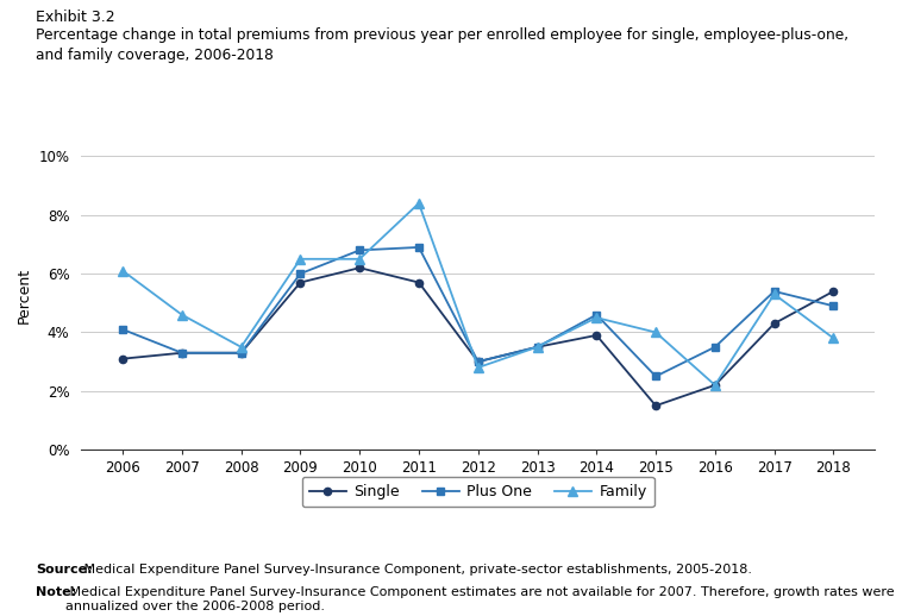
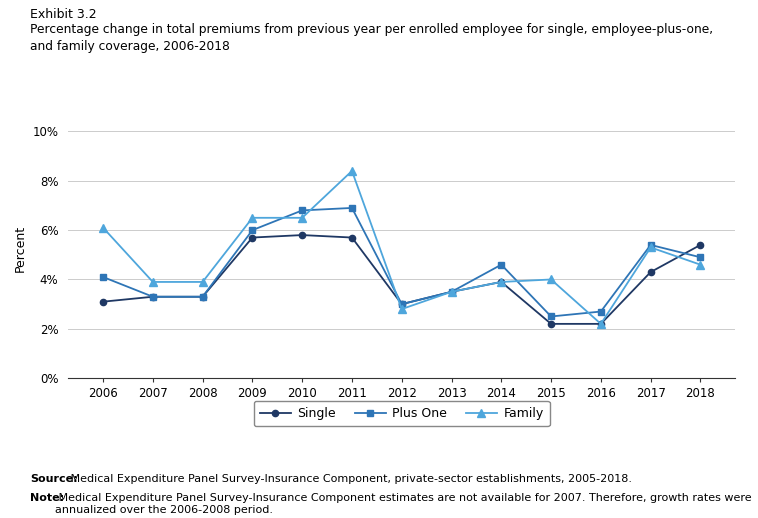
Family/2007: 4.6% -> 3.9%
Family/2008: 3.5% -> 3.9%
Single/2010: 6.2% -> 5.8%
Family/2014: 4.5% -> 3.9%
Single/2015: 1.5% -> 2.2%
Plus One/2016: 3.5% -> 2.7%
Family/2018: 3.8% -> 4.6%
